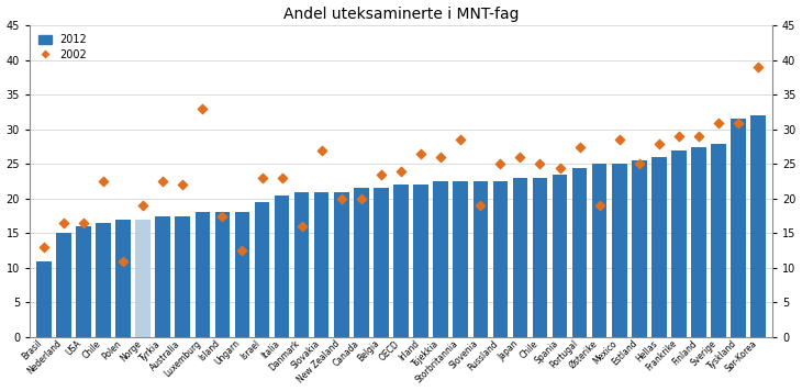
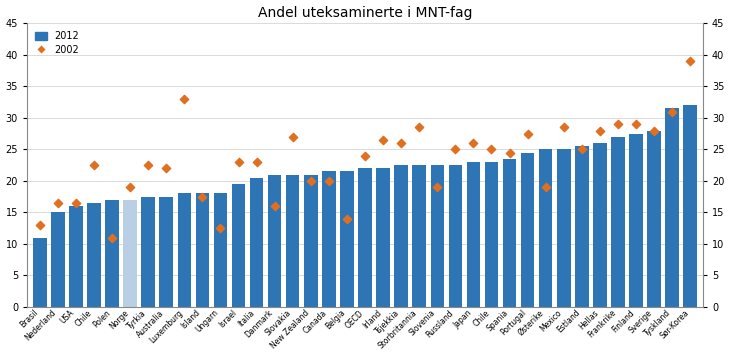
2002/Belgia: 23.5 -> 14.0
2002/Sverige: 31.0 -> 28.0
